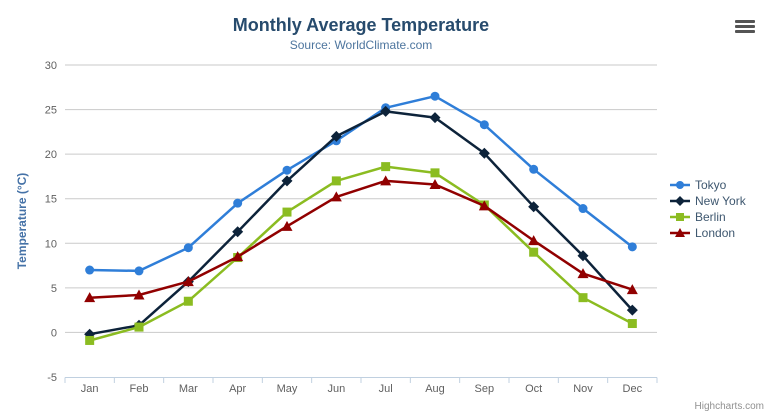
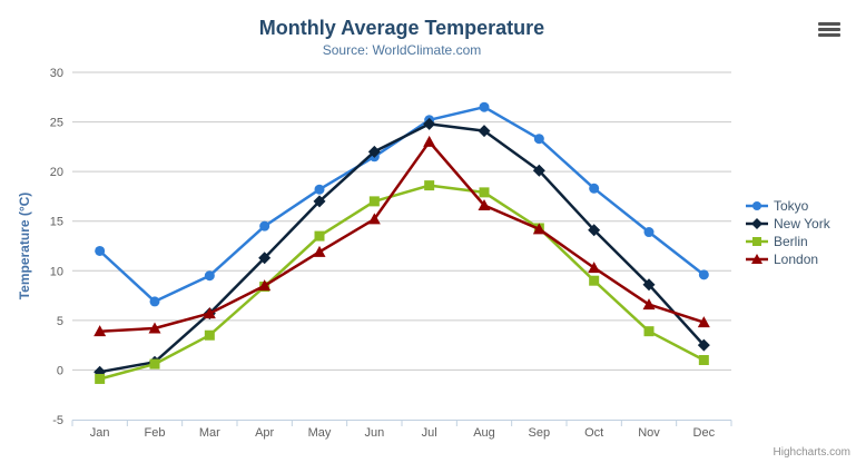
Tokyo/Jan: 7 -> 12
London/Jul: 17 -> 23
